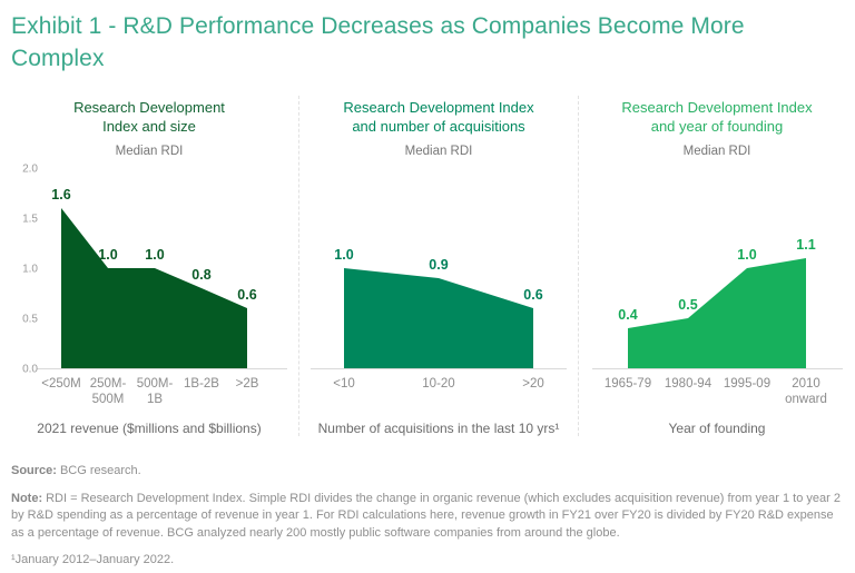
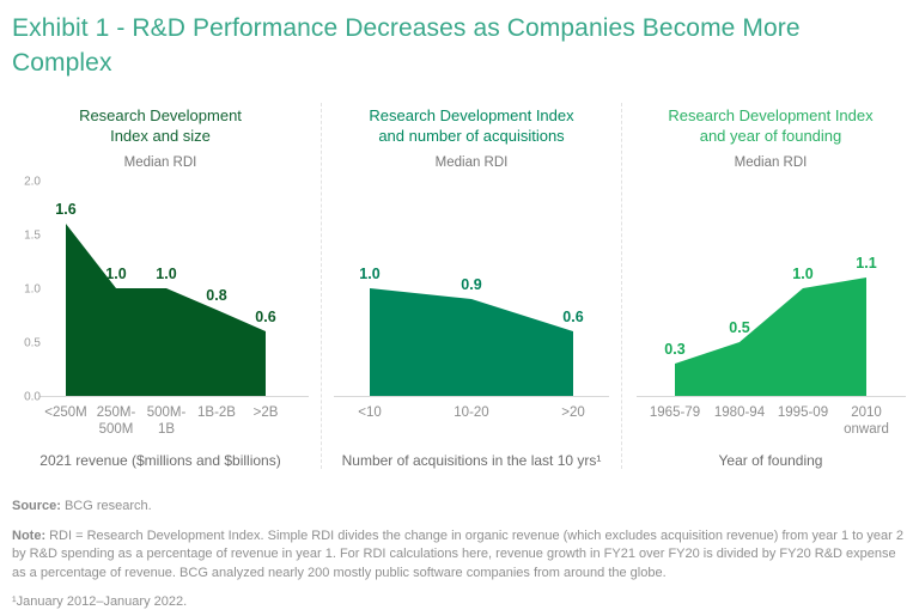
Research Development Index and year of founding/1965-79: 0.4 -> 0.3
